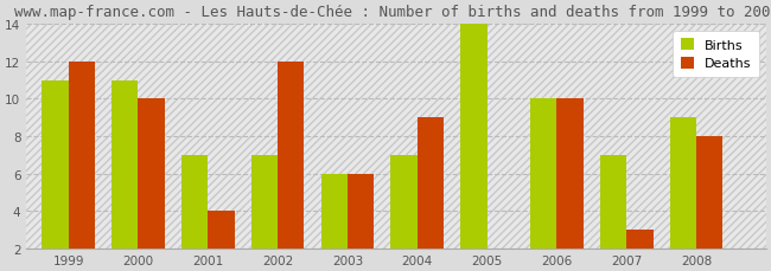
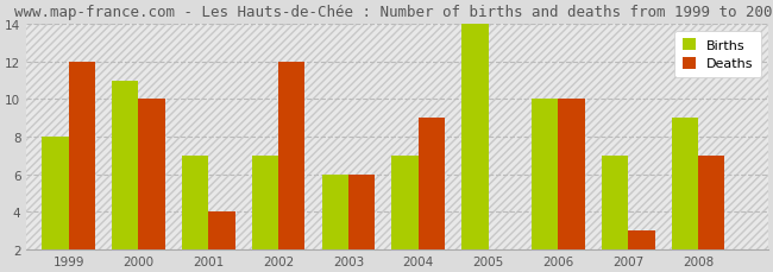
Births/1999: 11 -> 8
Deaths/2008: 8 -> 7
